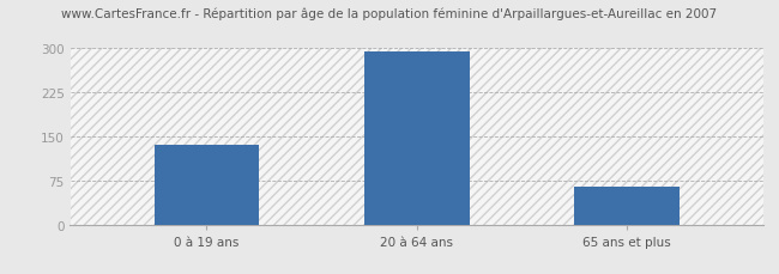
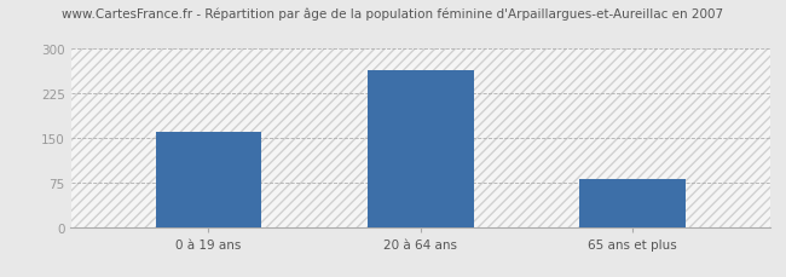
0 à 19 ans: 136 -> 160
20 à 64 ans: 294 -> 265
65 ans et plus: 65 -> 80
